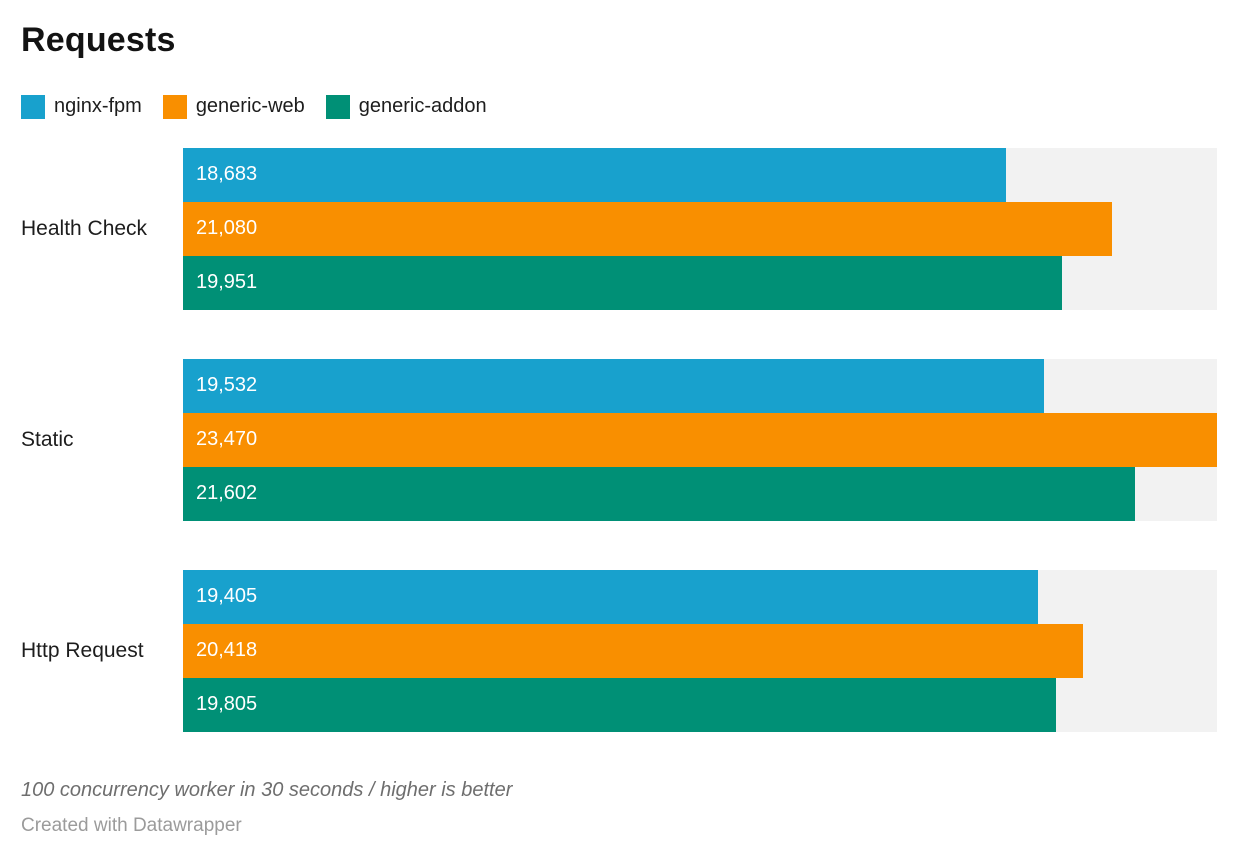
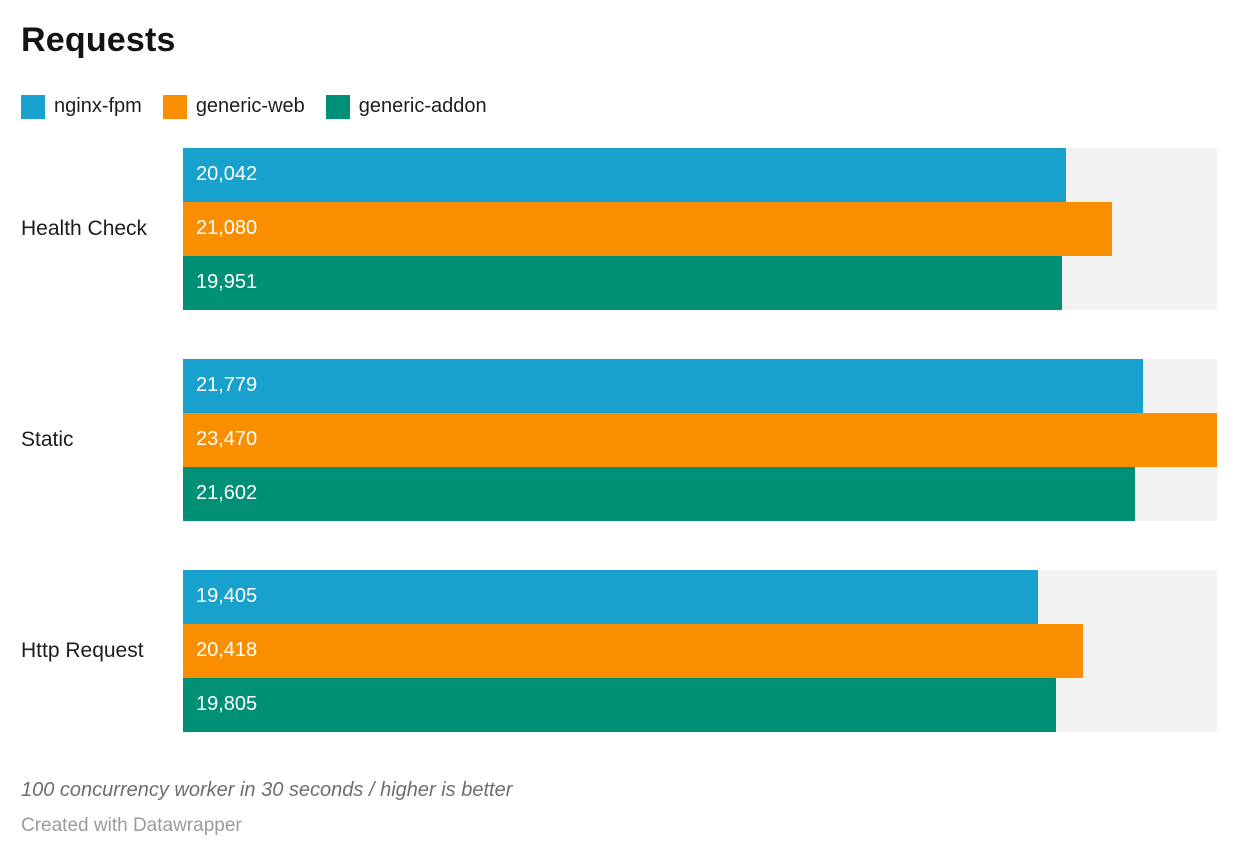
nginx-fpm/Health Check: 18,683 -> 20,042
nginx-fpm/Static: 19,532 -> 21,779
